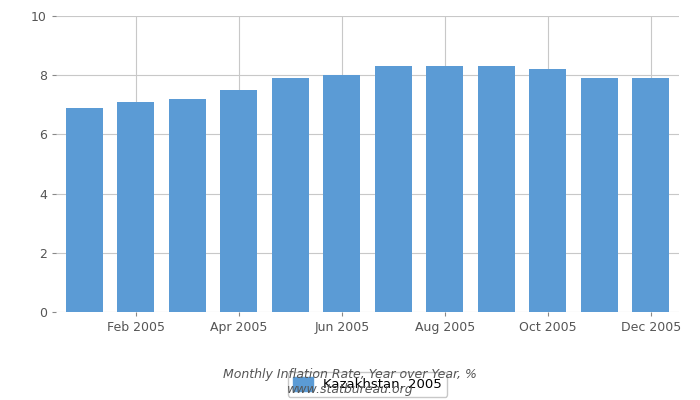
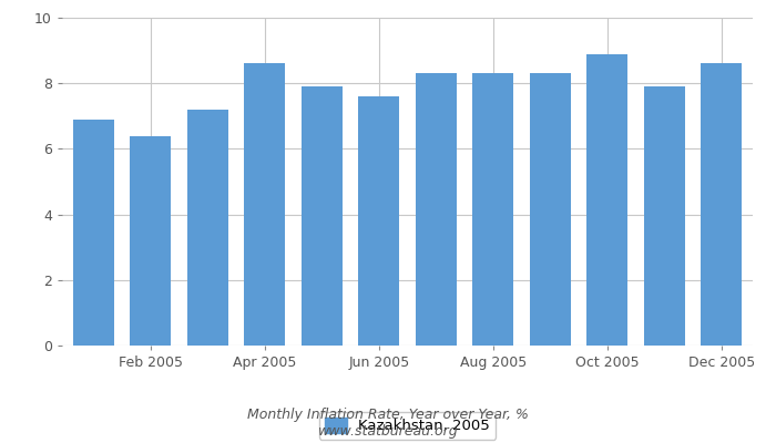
Feb 2005: 7.1 -> 6.4
Apr 2005: 7.5 -> 8.6
Jun 2005: 8.0 -> 7.6
Oct 2005: 8.2 -> 8.9
Dec 2005: 7.9 -> 8.6
